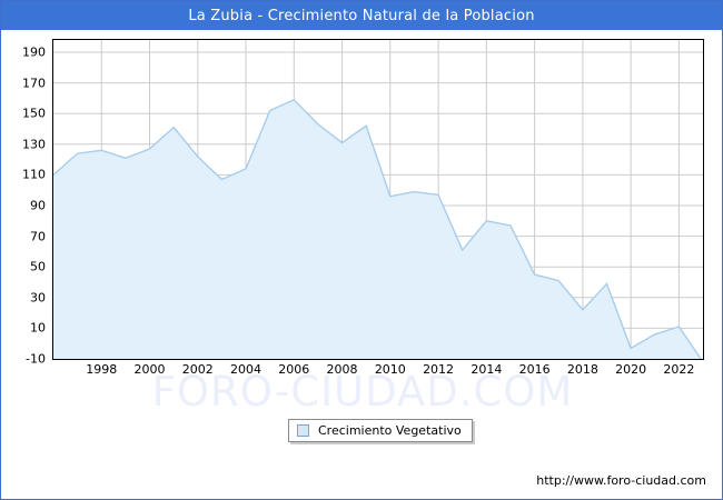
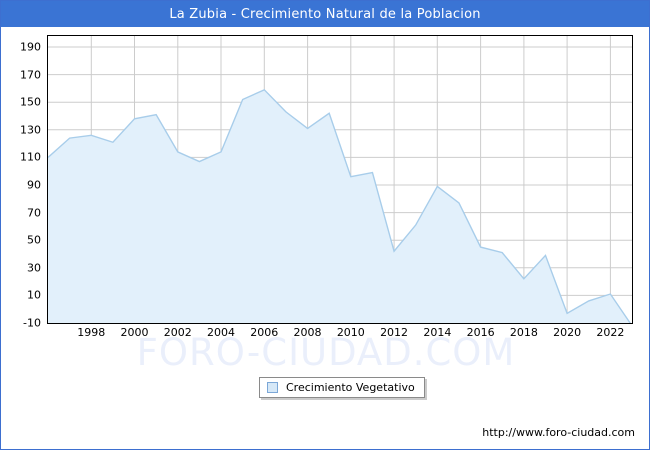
2000: 127 -> 138
2002: 122 -> 114
2012: 97 -> 42
2014: 80 -> 89
